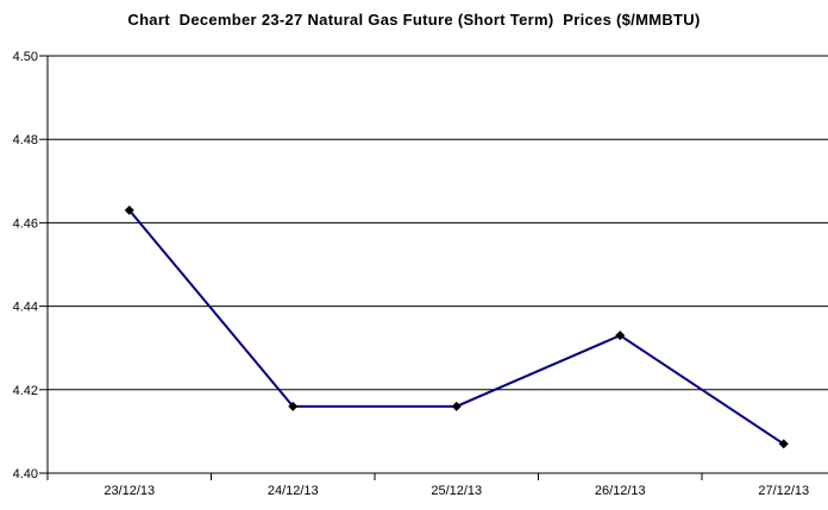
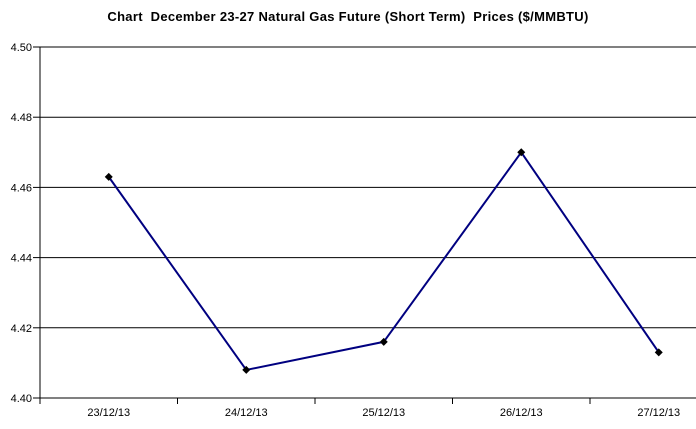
24/12/13: 4.416 -> 4.408
26/12/13: 4.433 -> 4.470
27/12/13: 4.407 -> 4.413
